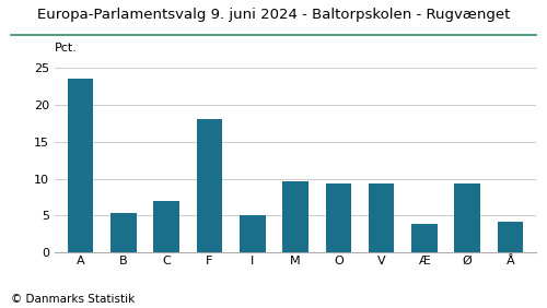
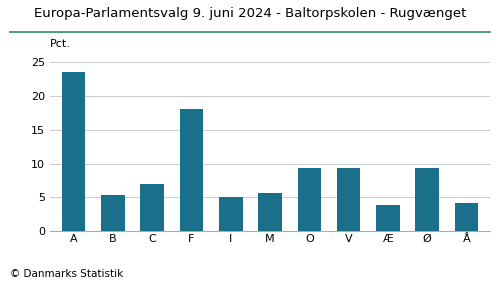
M: 9.6 -> 5.6
